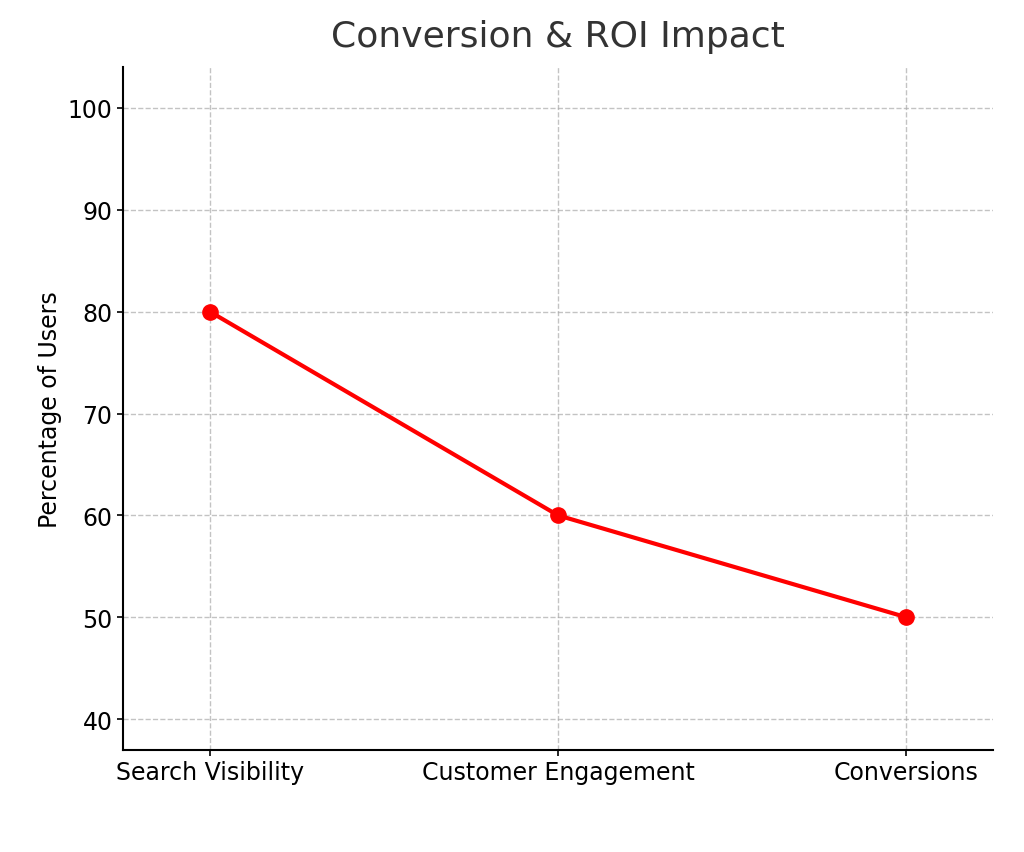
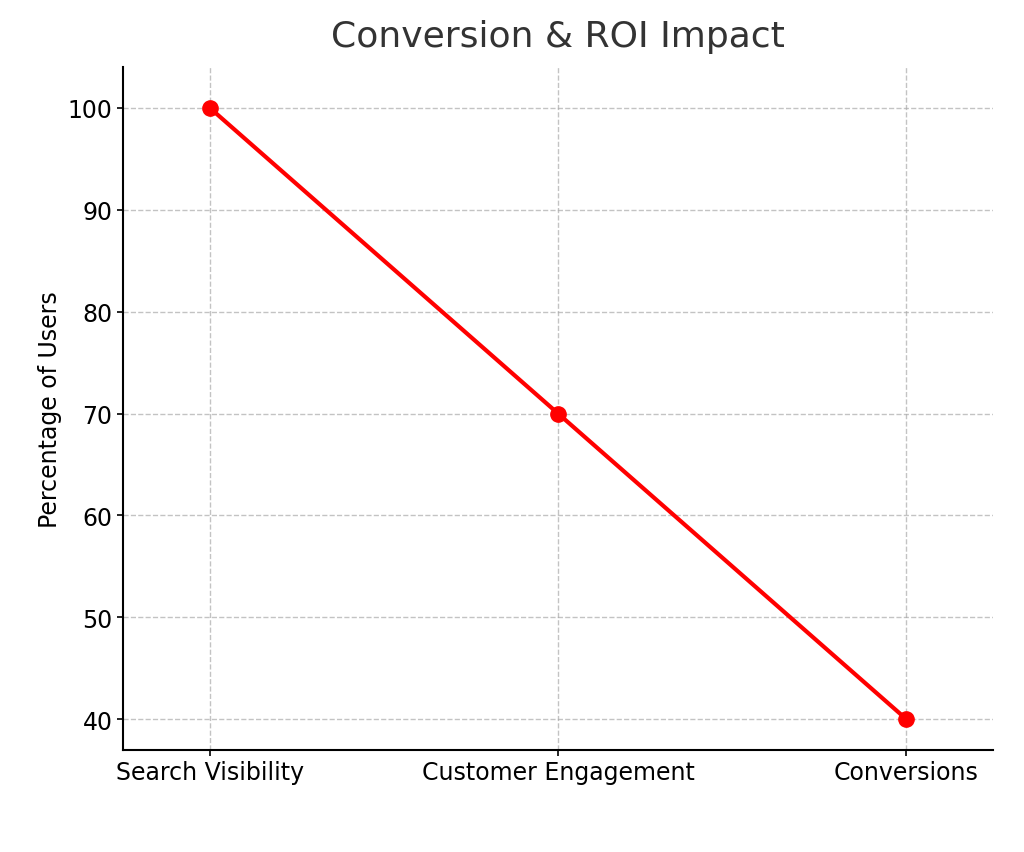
Search Visibility: 80 -> 100
Customer Engagement: 60 -> 70
Conversions: 50 -> 40
